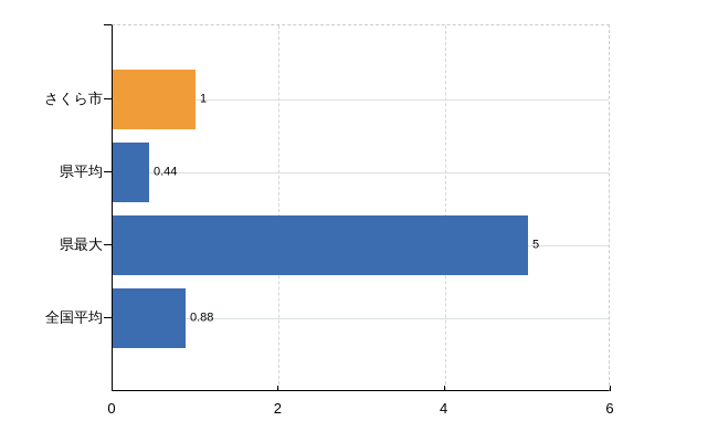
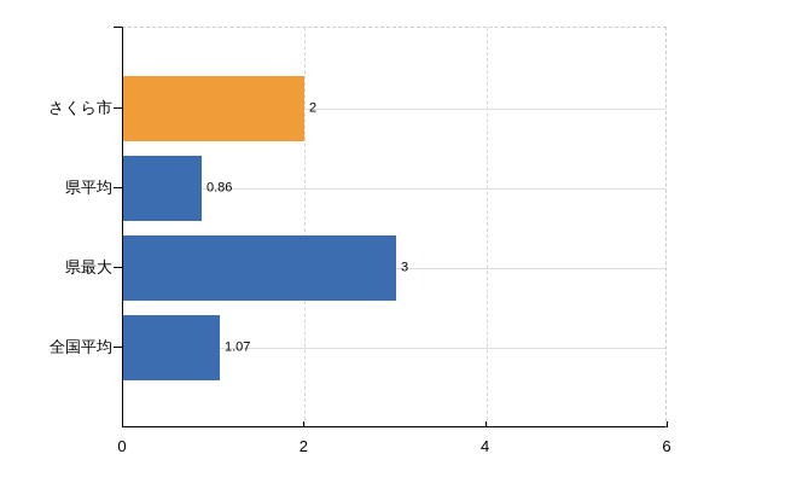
さくら市: 1 -> 2
県平均: 0.44 -> 0.86
県最大: 5 -> 3
全国平均: 0.88 -> 1.07
